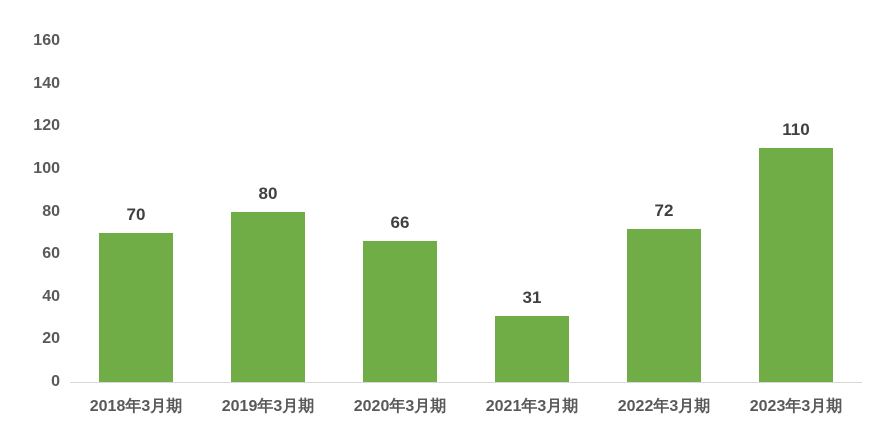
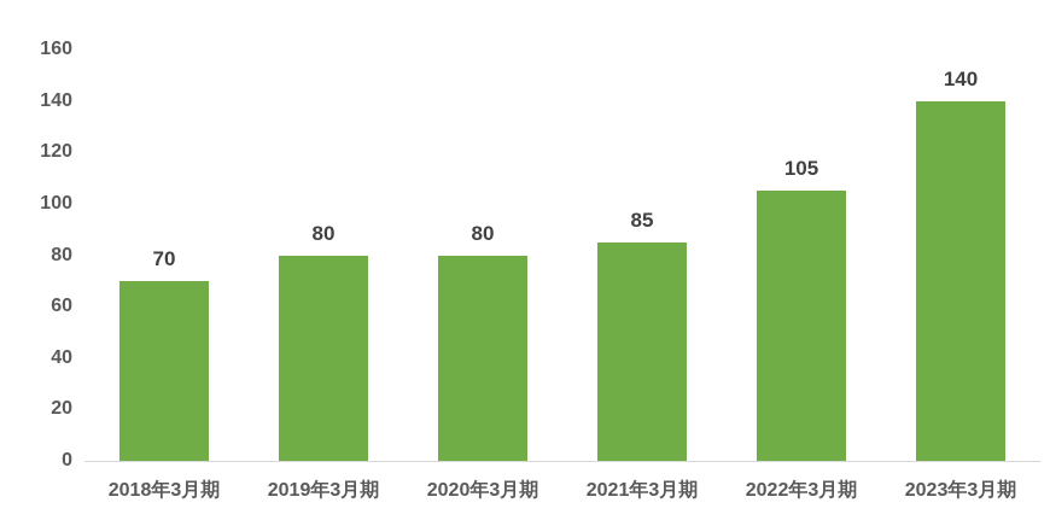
2020年3月期: 66 -> 80
2021年3月期: 31 -> 85
2022年3月期: 72 -> 105
2023年3月期: 110 -> 140
